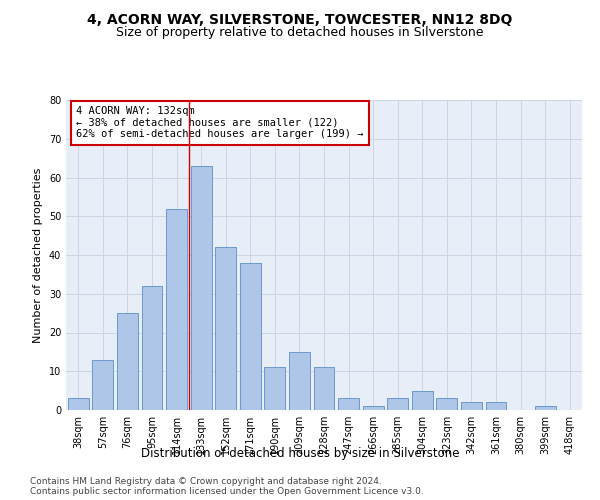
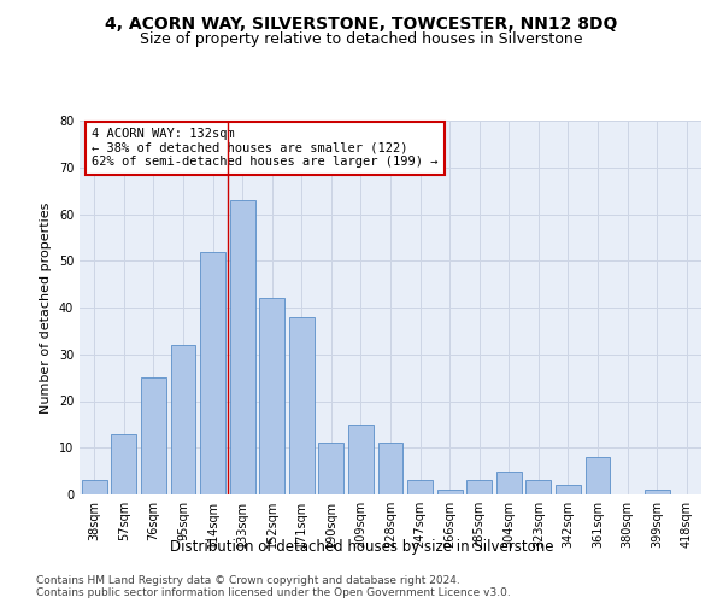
361sqm: 2 -> 8
